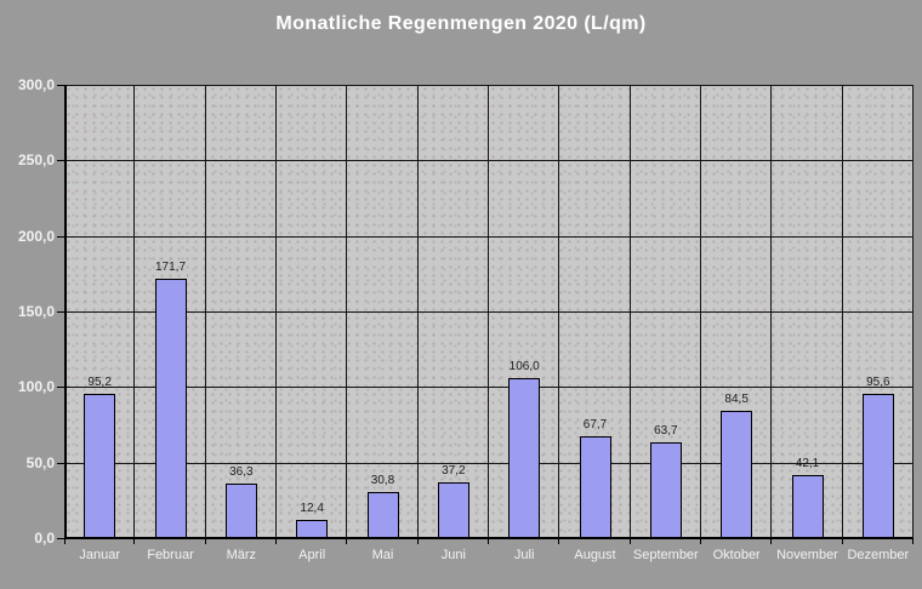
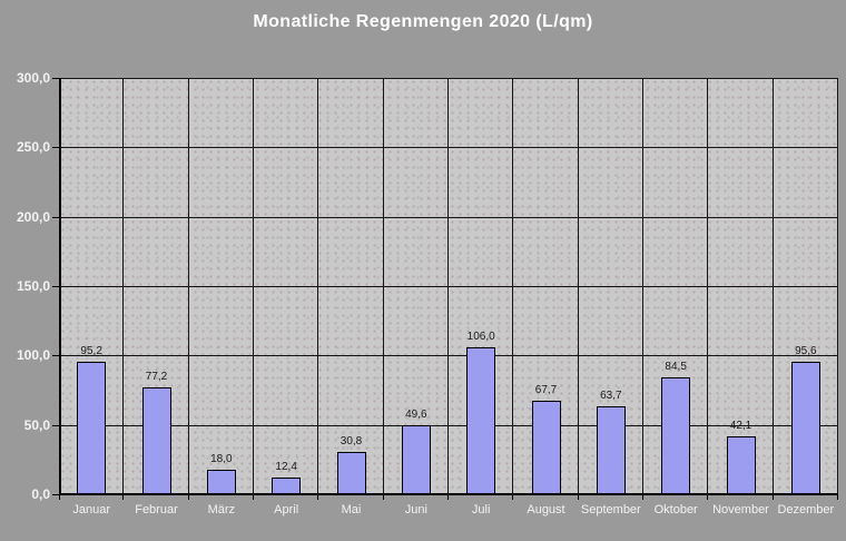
Februar: 171,7 -> 77,2
März: 36,3 -> 18,0
Juni: 37,2 -> 49,6
